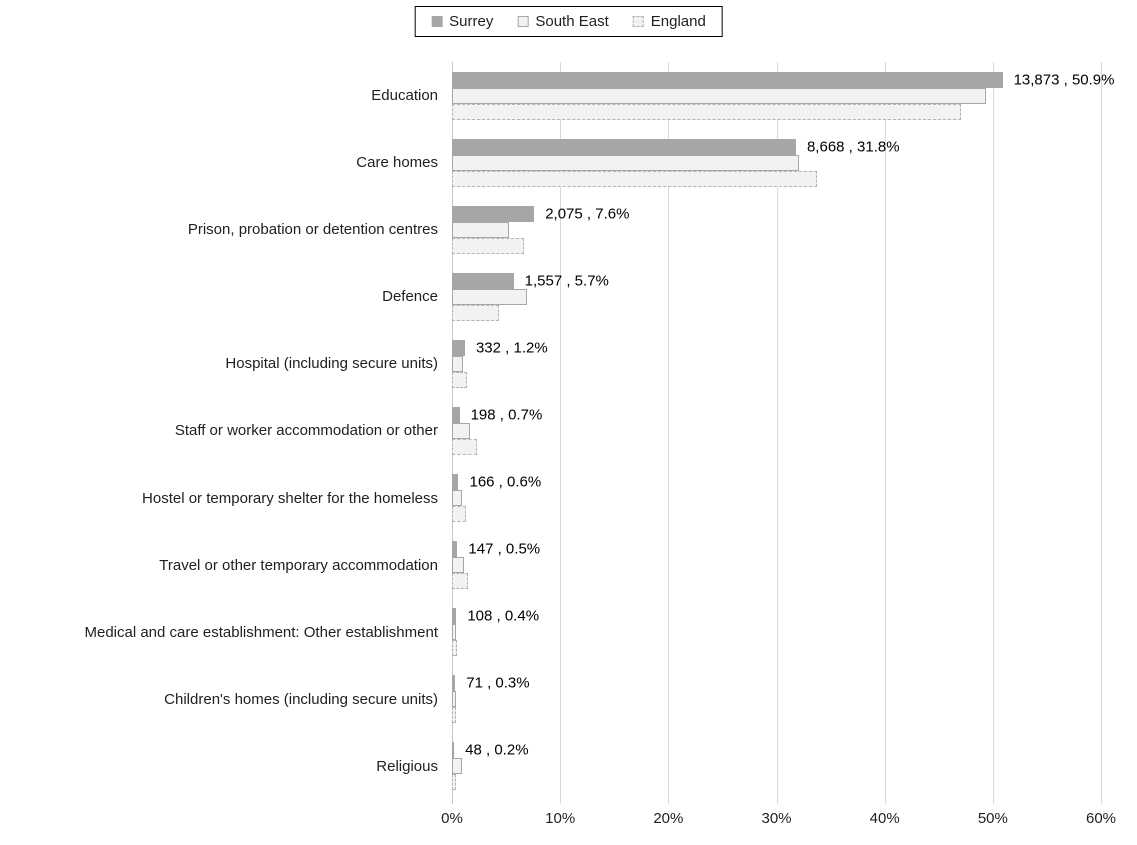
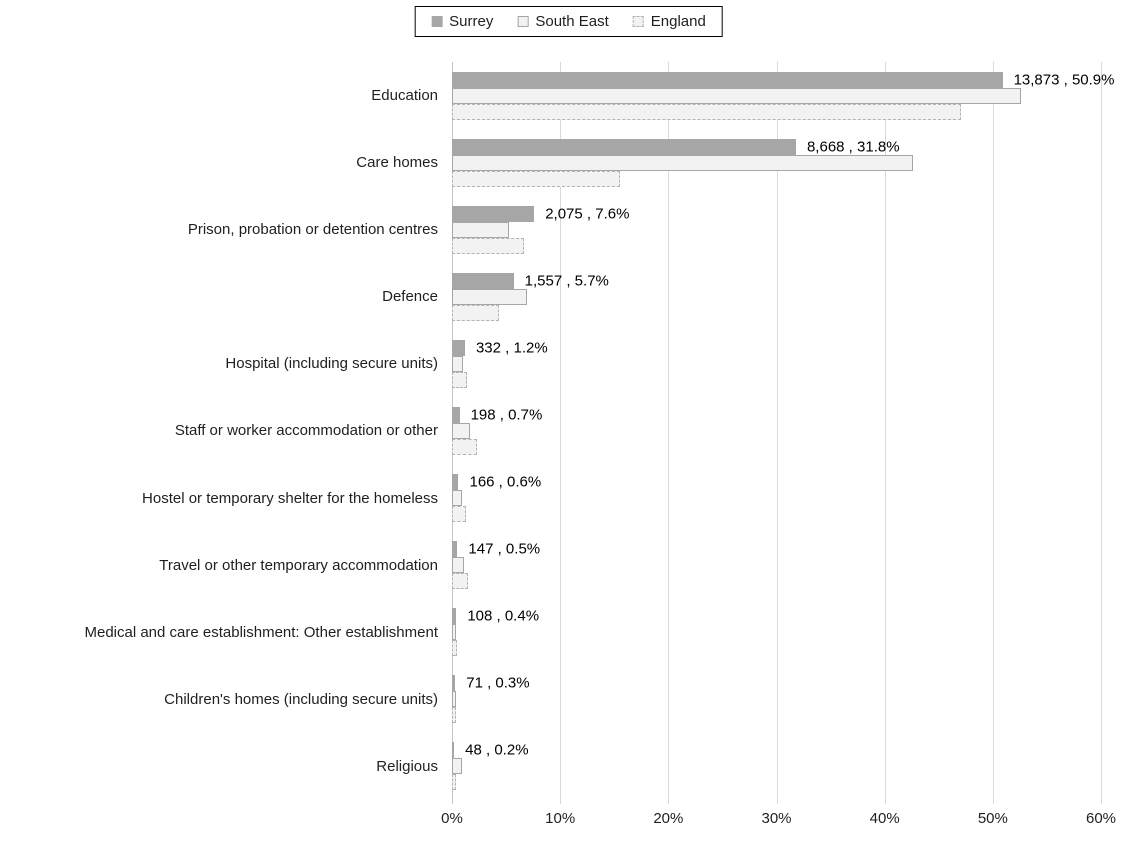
South East/Education: 49.4% -> 52.6%
South East/Care homes: 32.1% -> 42.6%
England/Care homes: 33.7% -> 15.5%
